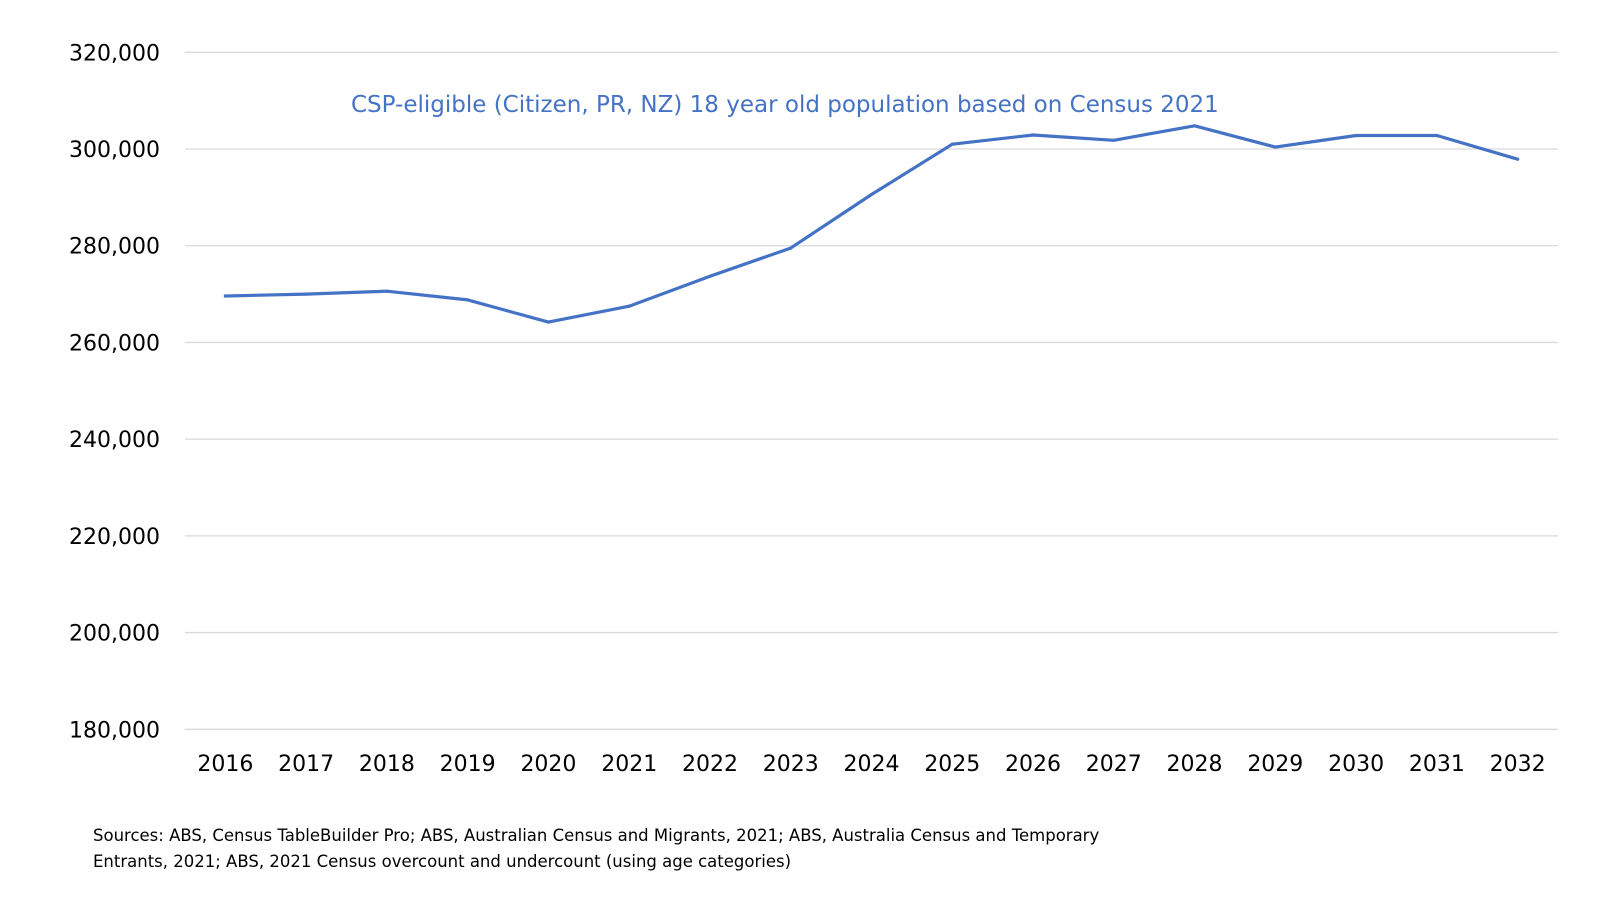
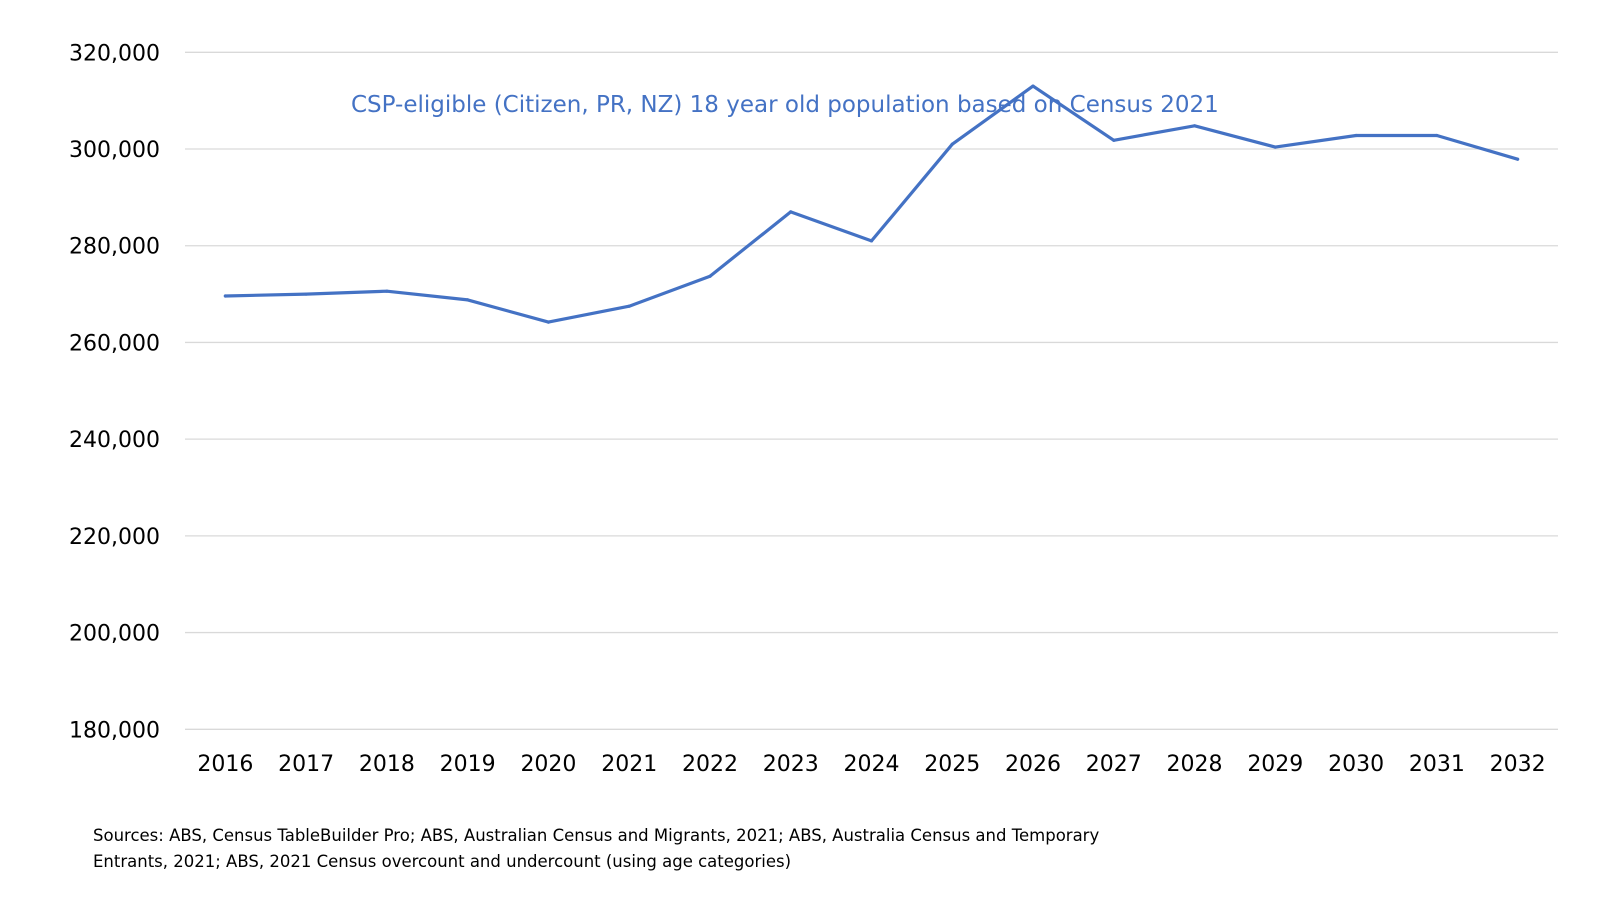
2023: 280000 -> 287000
2024: 291000 -> 281000
2026: 303000 -> 313000
